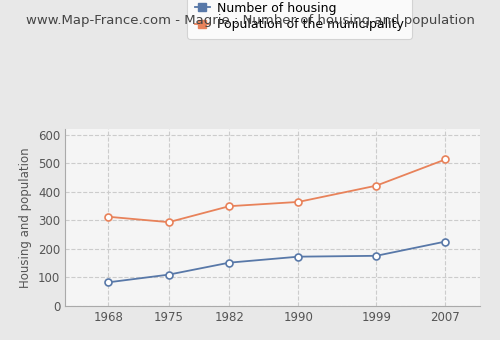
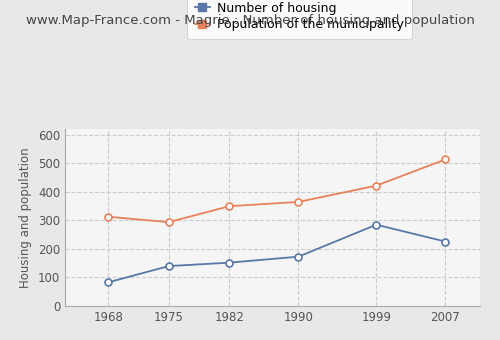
Number of housing/1975: 110 -> 140
Number of housing/1999: 176 -> 285
